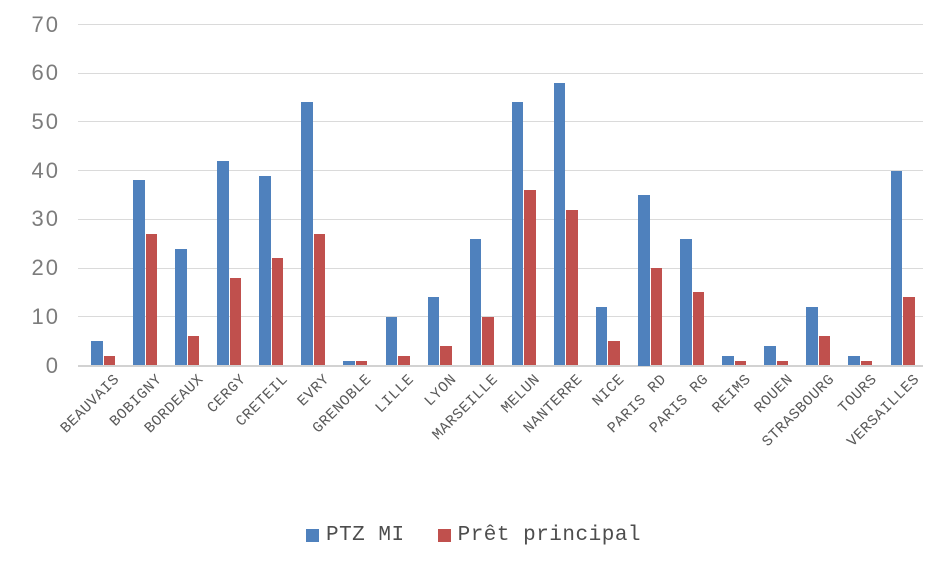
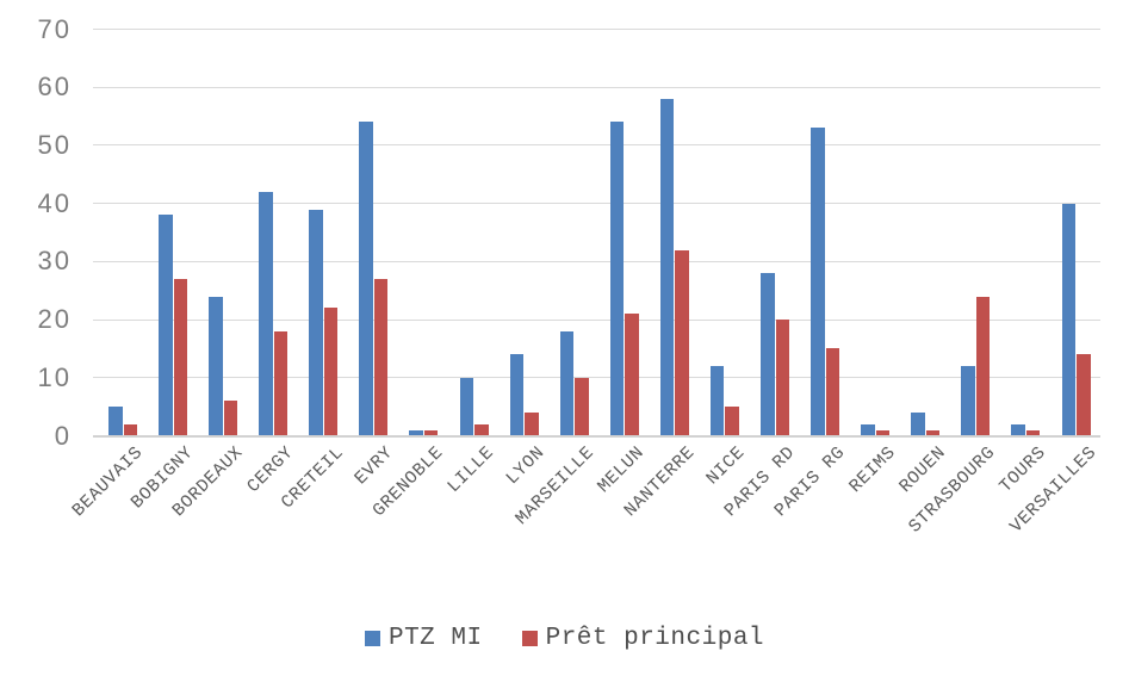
PTZ MI/MARSEILLE: 26 -> 18
Prêt principal/MELUN: 36 -> 21
PTZ MI/PARIS RD: 35 -> 28
PTZ MI/PARIS RG: 26 -> 53
Prêt principal/STRASBOURG: 6 -> 24
